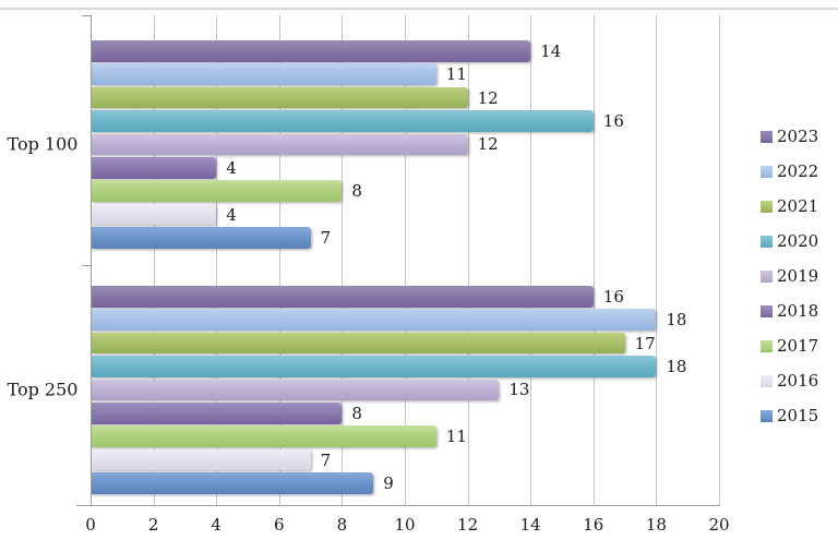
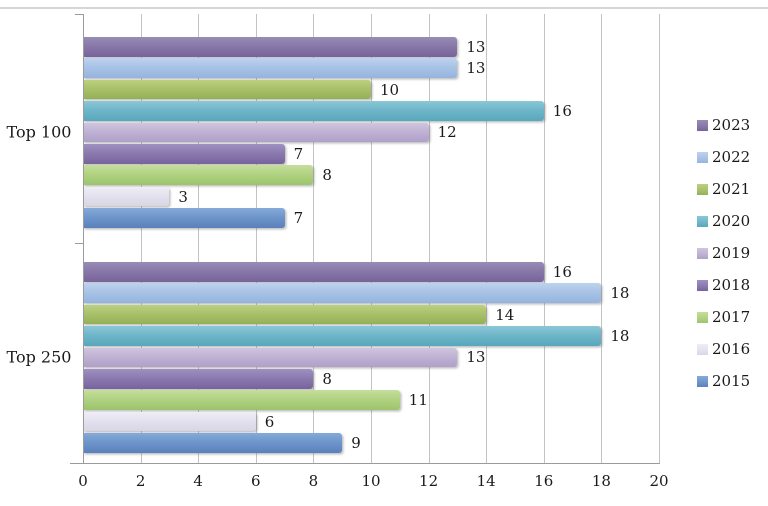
2023/Top 100: 14 -> 13
2022/Top 100: 11 -> 13
2021/Top 100: 12 -> 10
2018/Top 100: 4 -> 7
2016/Top 100: 4 -> 3
2021/Top 250: 17 -> 14
2016/Top 250: 7 -> 6
